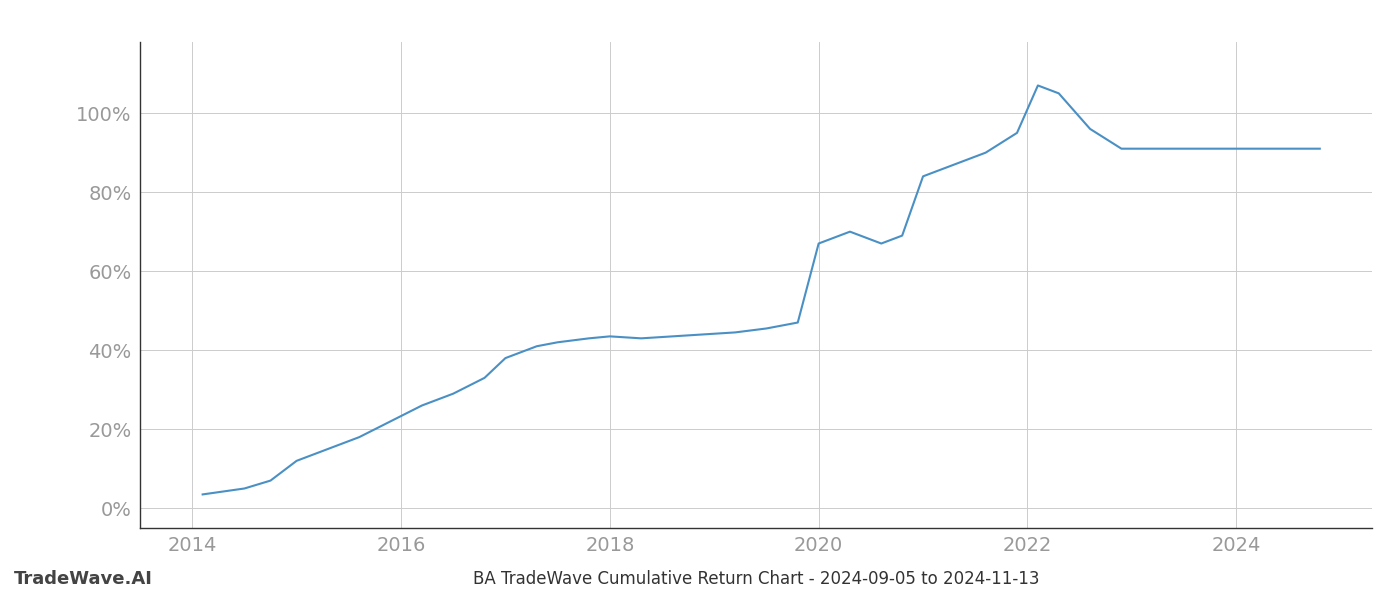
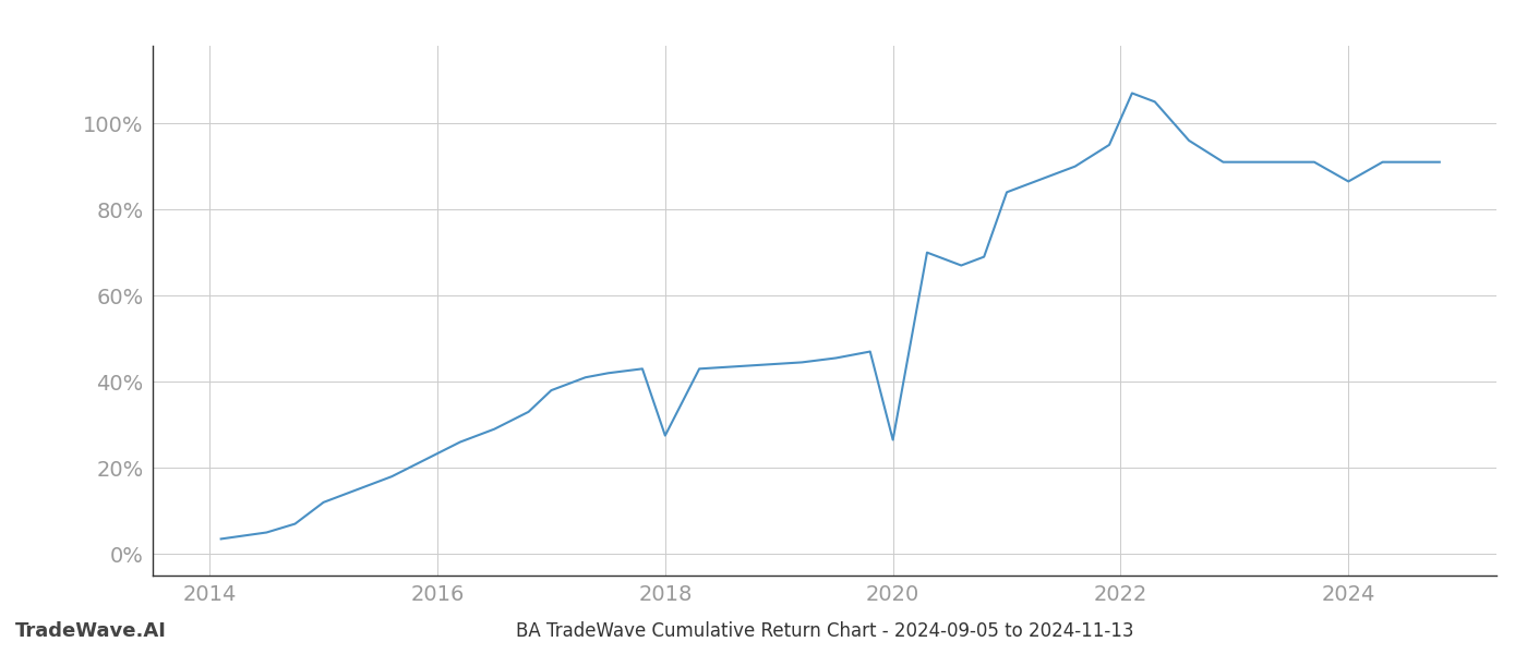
2018: 43.5% -> 27.5%
2020: 67.0% -> 26.5%
2024: 91.0% -> 86.5%
